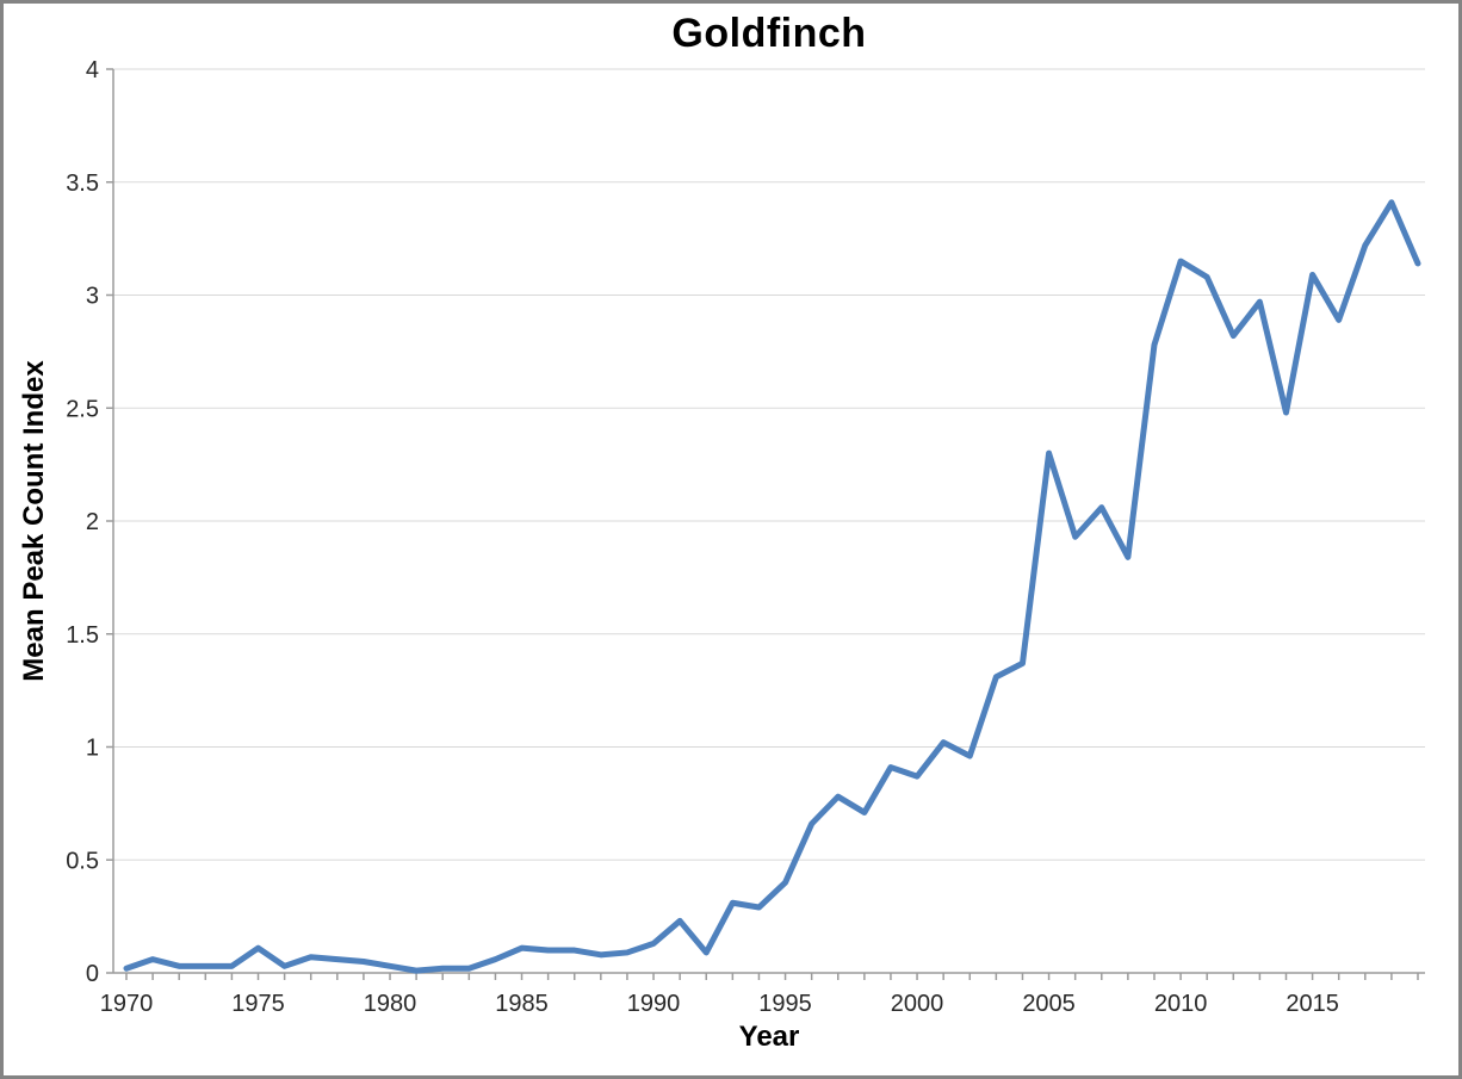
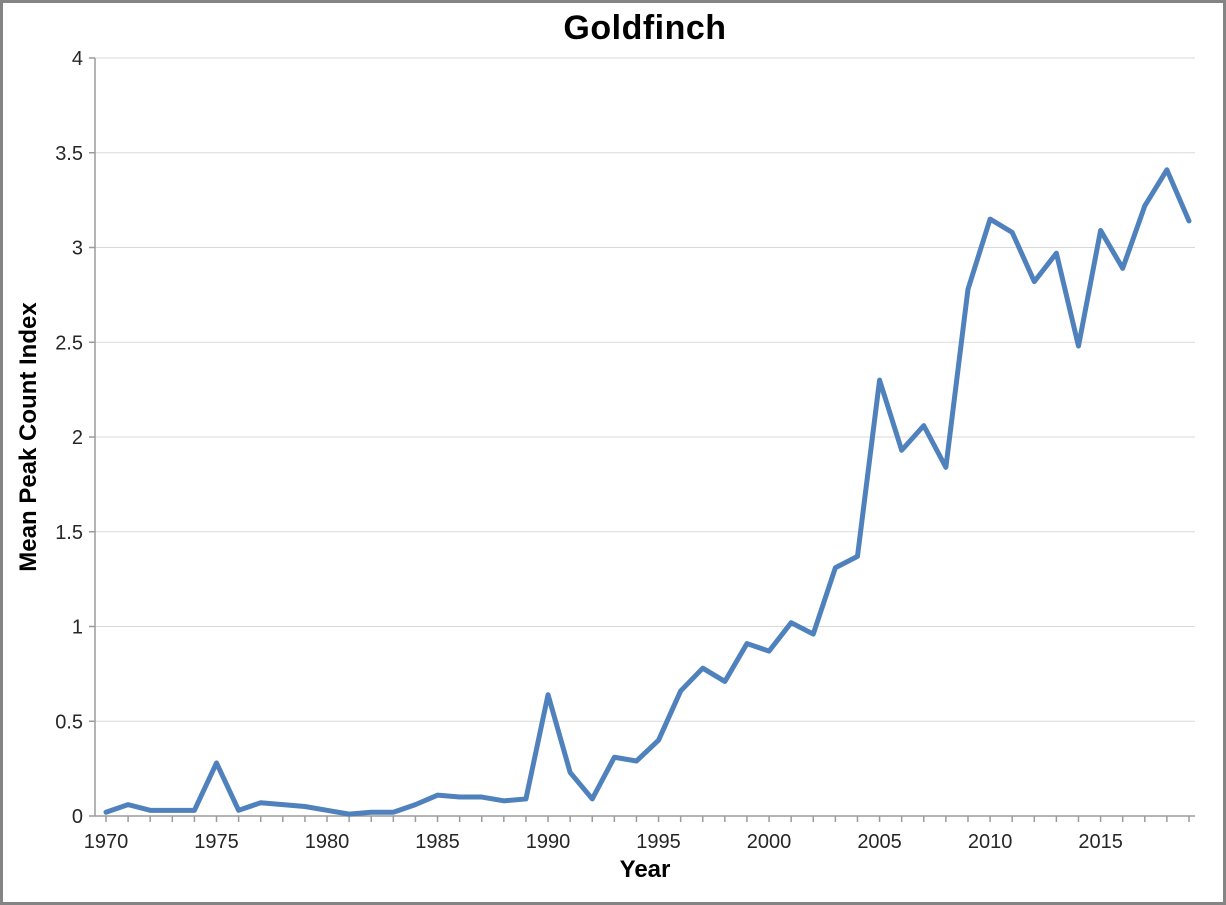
1975: 0.11 -> 0.28
1990: 0.13 -> 0.64
